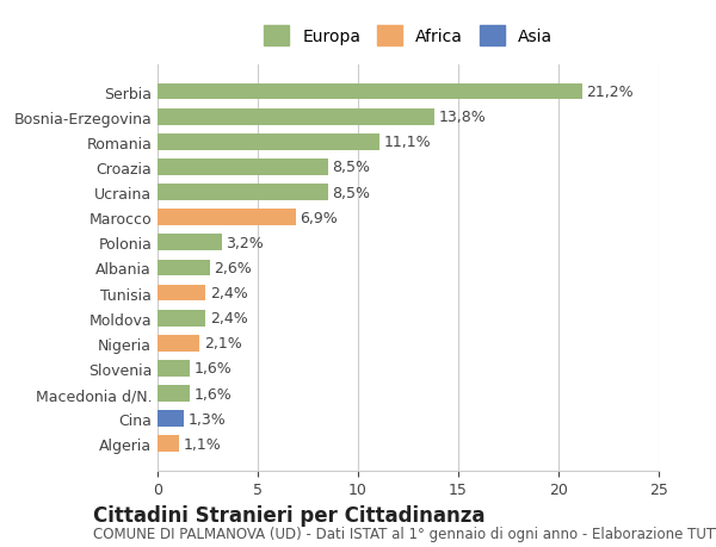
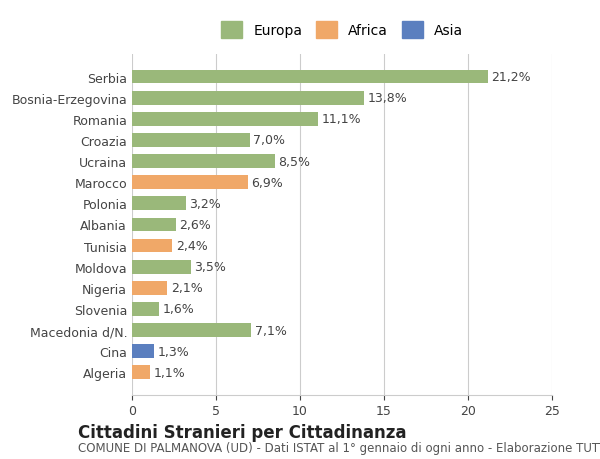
Croazia: 8,5% -> 7,0%
Moldova: 2,4% -> 3,5%
Macedonia d/N.: 1,6% -> 7,1%
